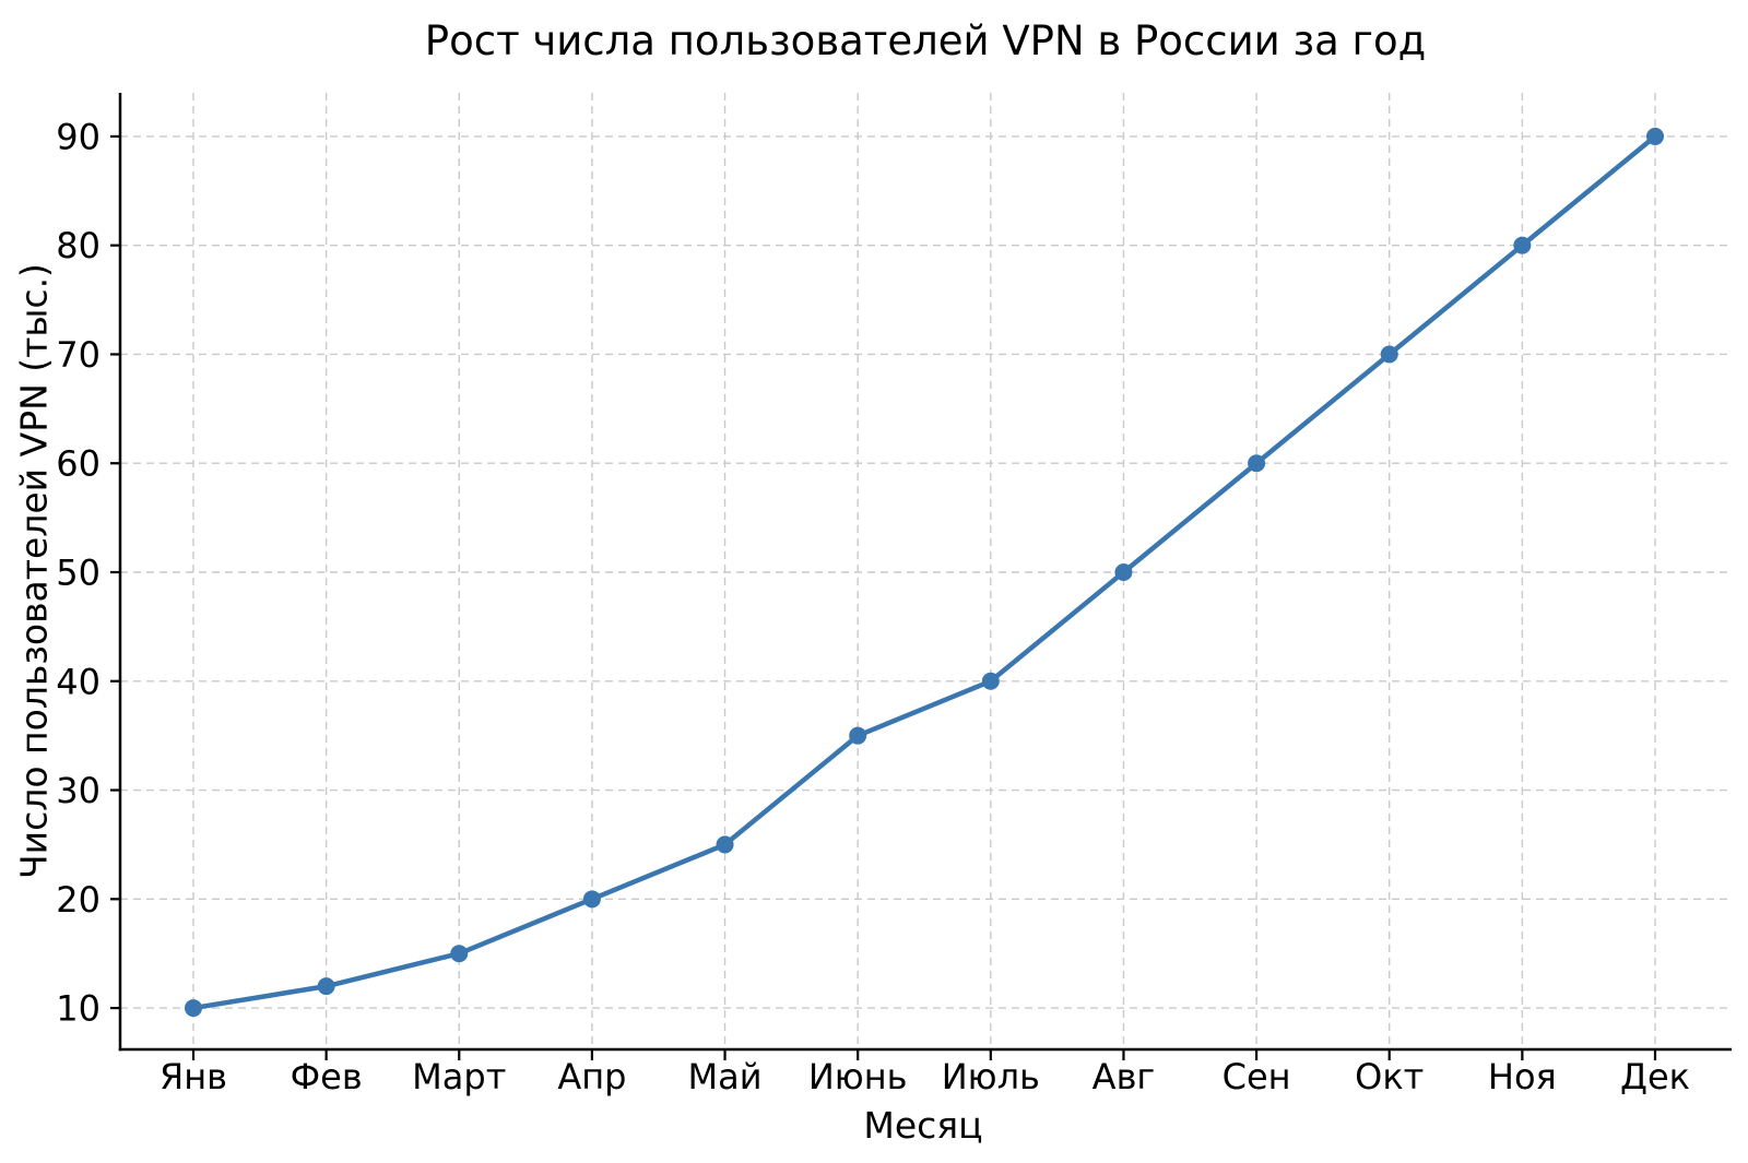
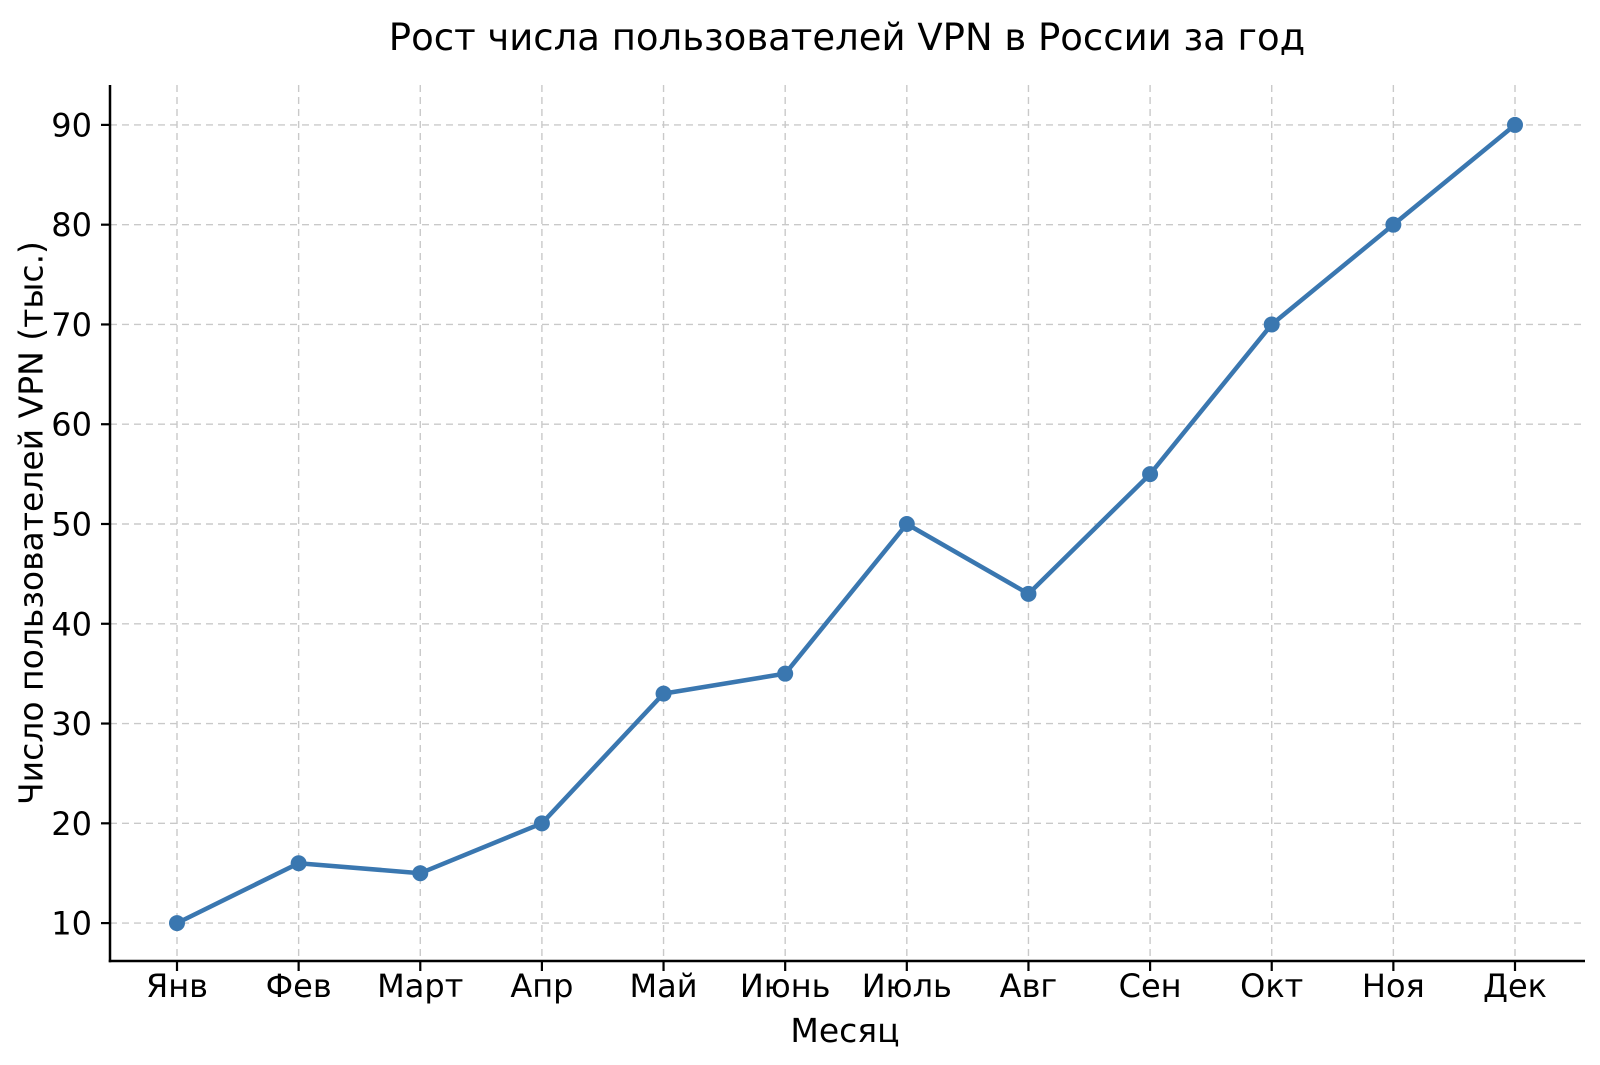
Фев: 12 -> 16
Май: 25 -> 33
Июль: 40 -> 50
Авг: 50 -> 43
Сен: 60 -> 55
